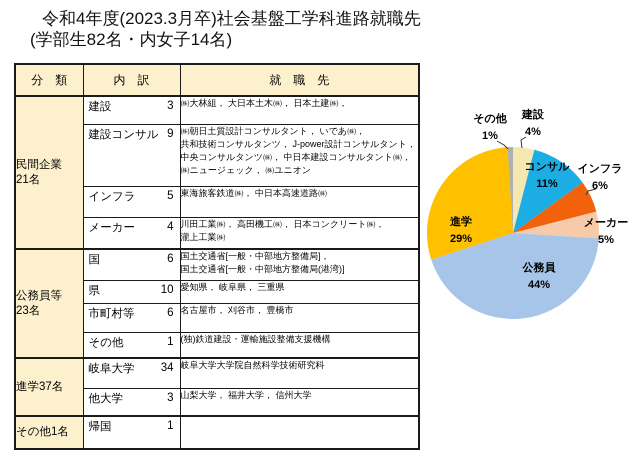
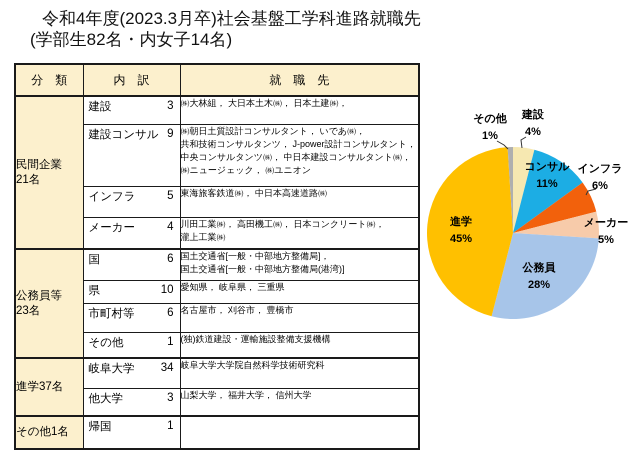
公務員: 44% -> 28%
進学: 29% -> 45%
